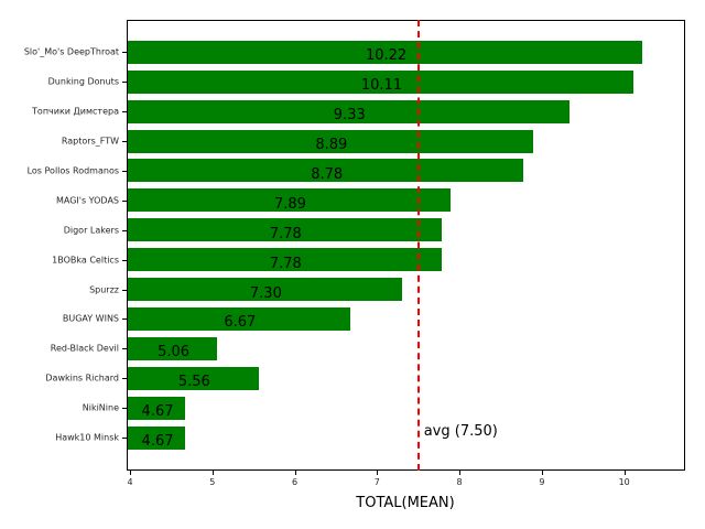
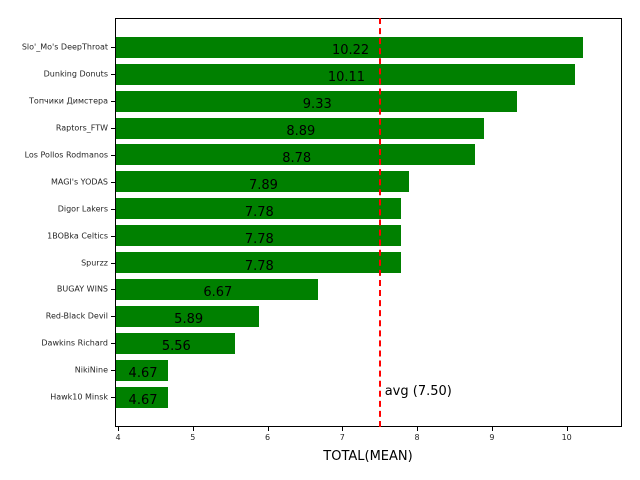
Spurzz: 7.30 -> 7.78
Red-Black Devil: 5.06 -> 5.89
